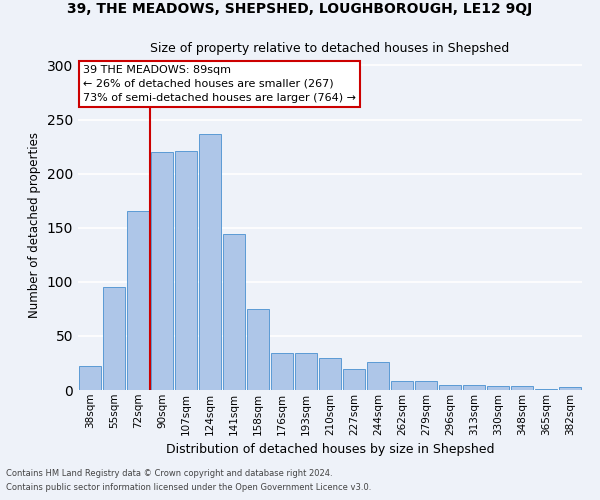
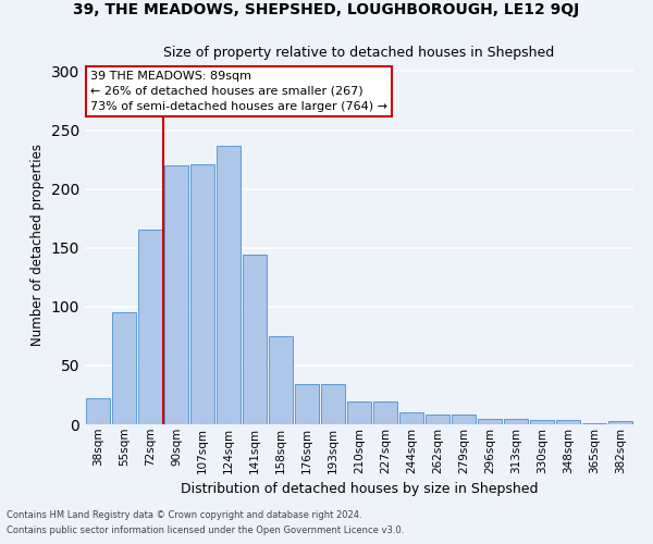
210sqm: 30 -> 19
244sqm: 26 -> 10
